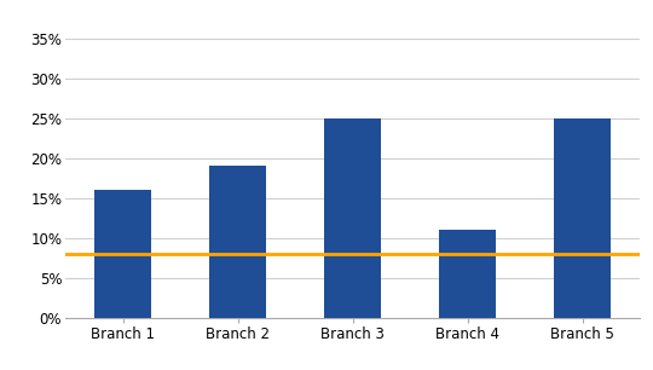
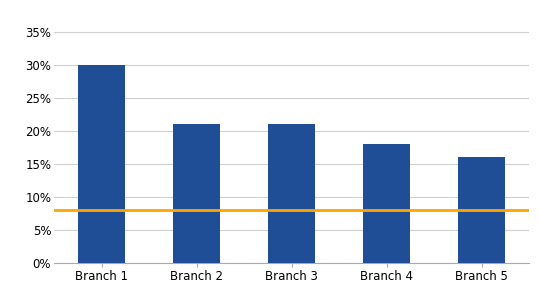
Branch 1: 16% -> 30%
Branch 2: 19% -> 21%
Branch 3: 25% -> 21%
Branch 4: 11% -> 18%
Branch 5: 25% -> 16%
